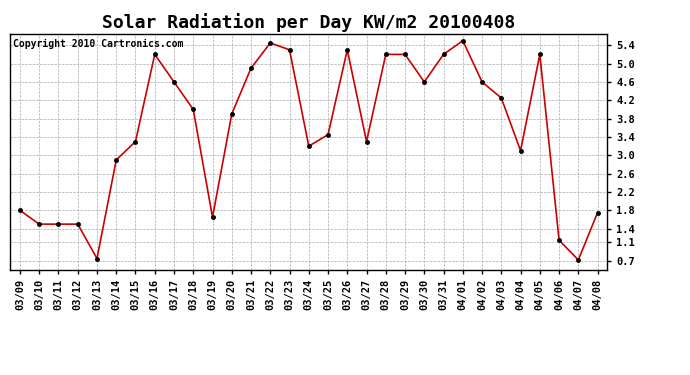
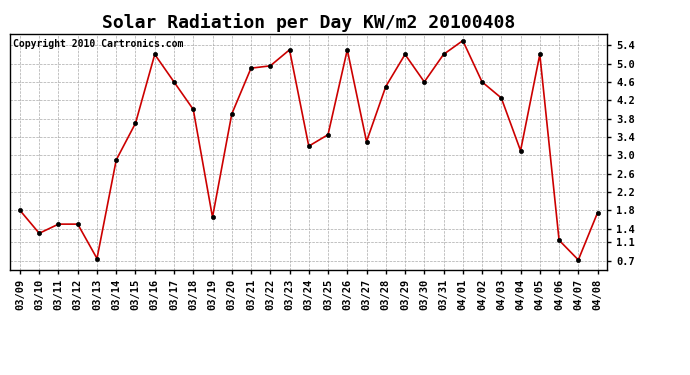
03/10: 1.50 -> 1.30
03/15: 3.30 -> 3.70
03/22: 5.45 -> 4.95
03/28: 5.20 -> 4.50
